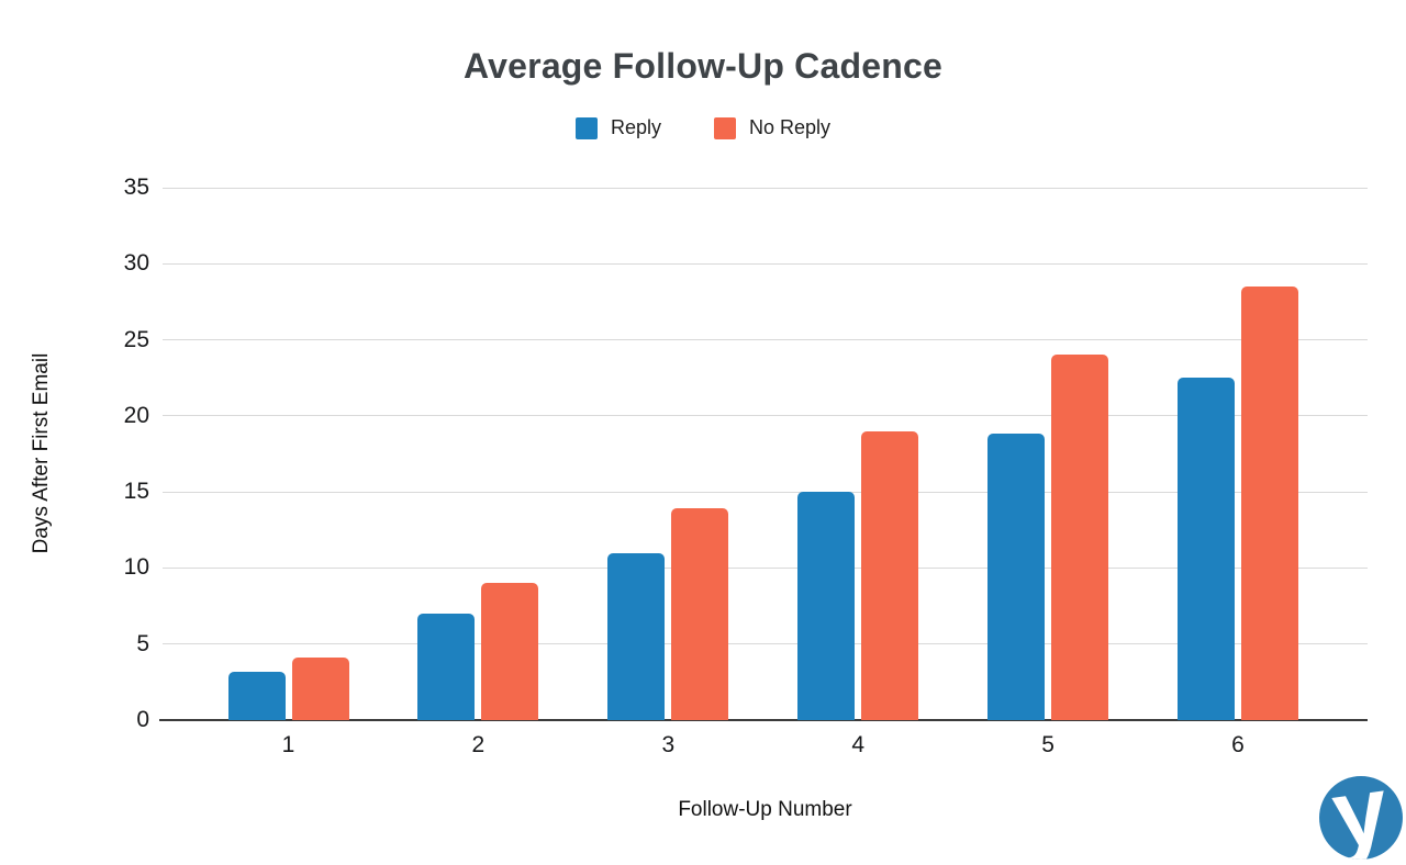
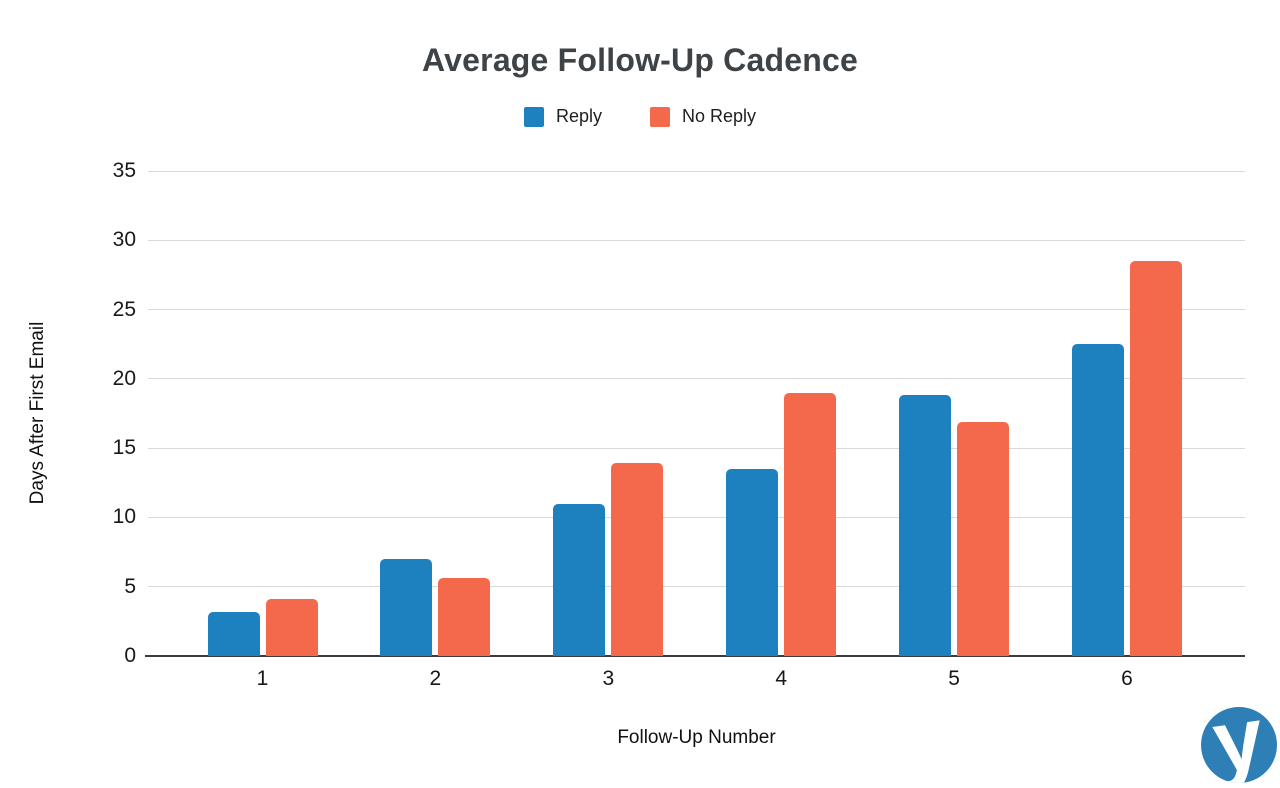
No Reply/2: 9.0 -> 5.6
Reply/4: 15.0 -> 13.5
No Reply/5: 24.0 -> 16.9
